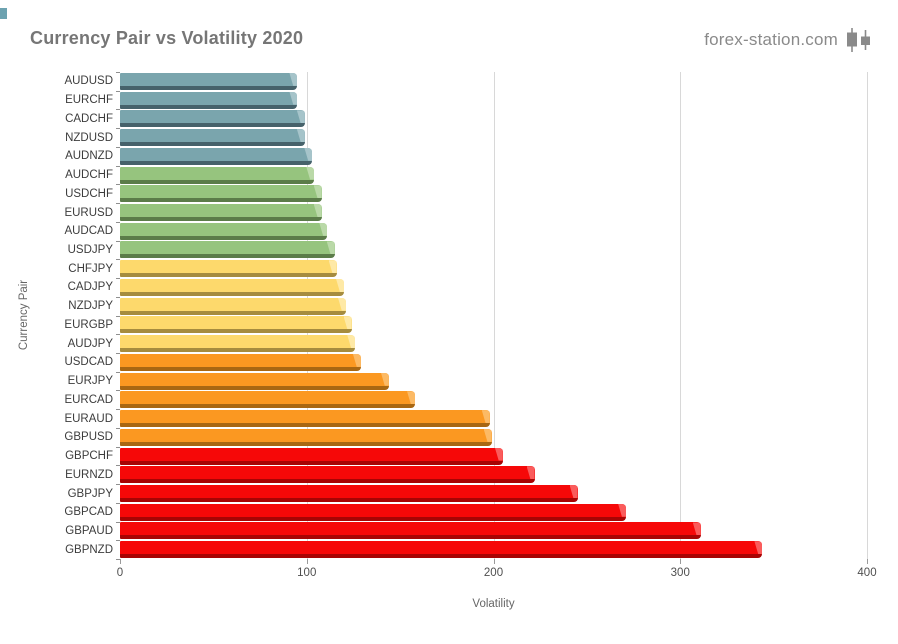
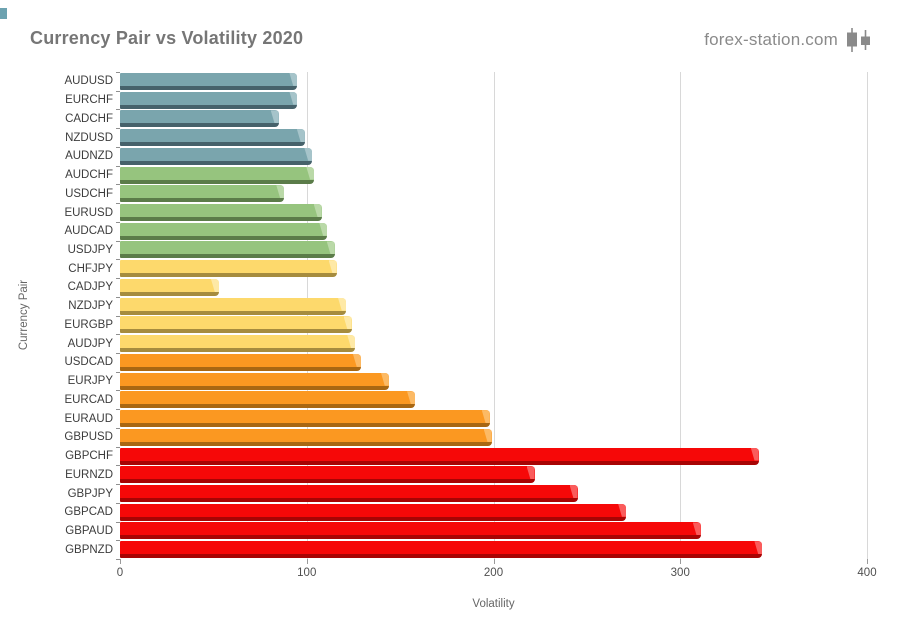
CADCHF: 99 -> 85
USDCHF: 108 -> 88
CADJPY: 120 -> 53
GBPCHF: 205 -> 342
